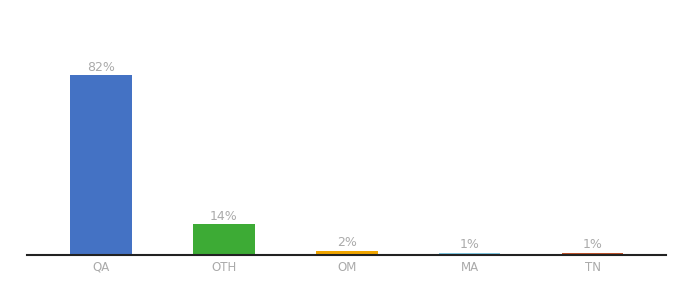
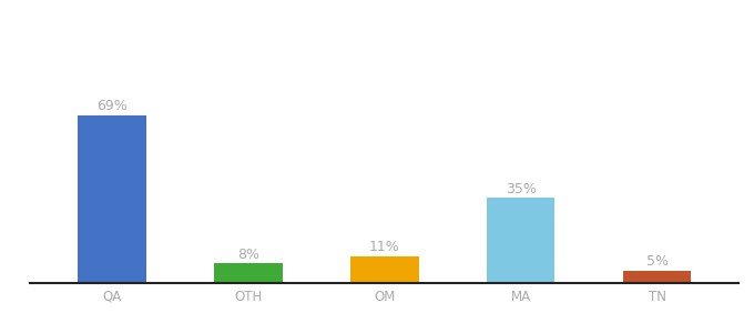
QA: 82% -> 69%
OTH: 14% -> 8%
OM: 2% -> 11%
MA: 1% -> 35%
TN: 1% -> 5%
